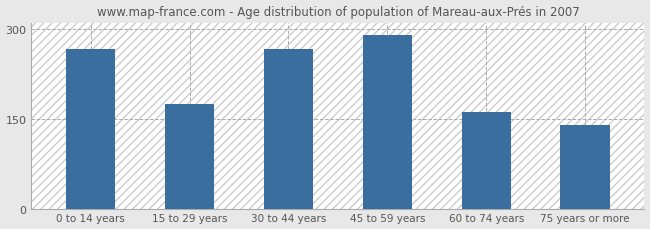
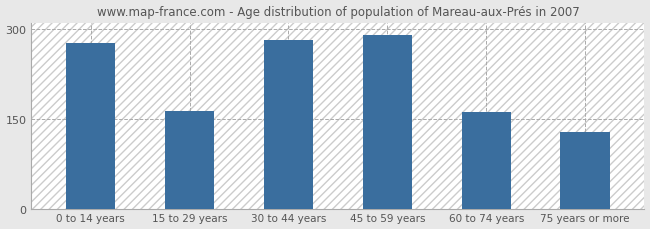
0 to 14 years: 266 -> 277
15 to 29 years: 174 -> 163
30 to 44 years: 266 -> 281
75 years or more: 140 -> 128
